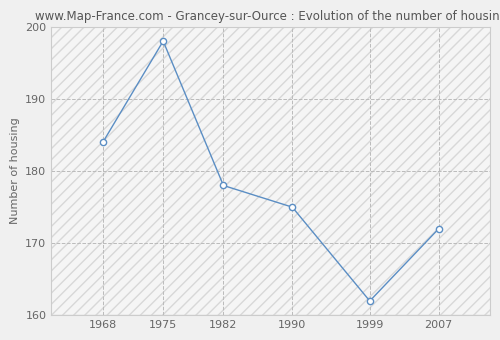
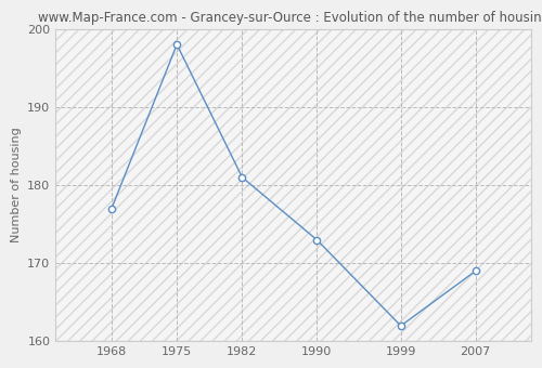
1968: 184 -> 177
1982: 178 -> 181
1990: 175 -> 173
2007: 172 -> 169
